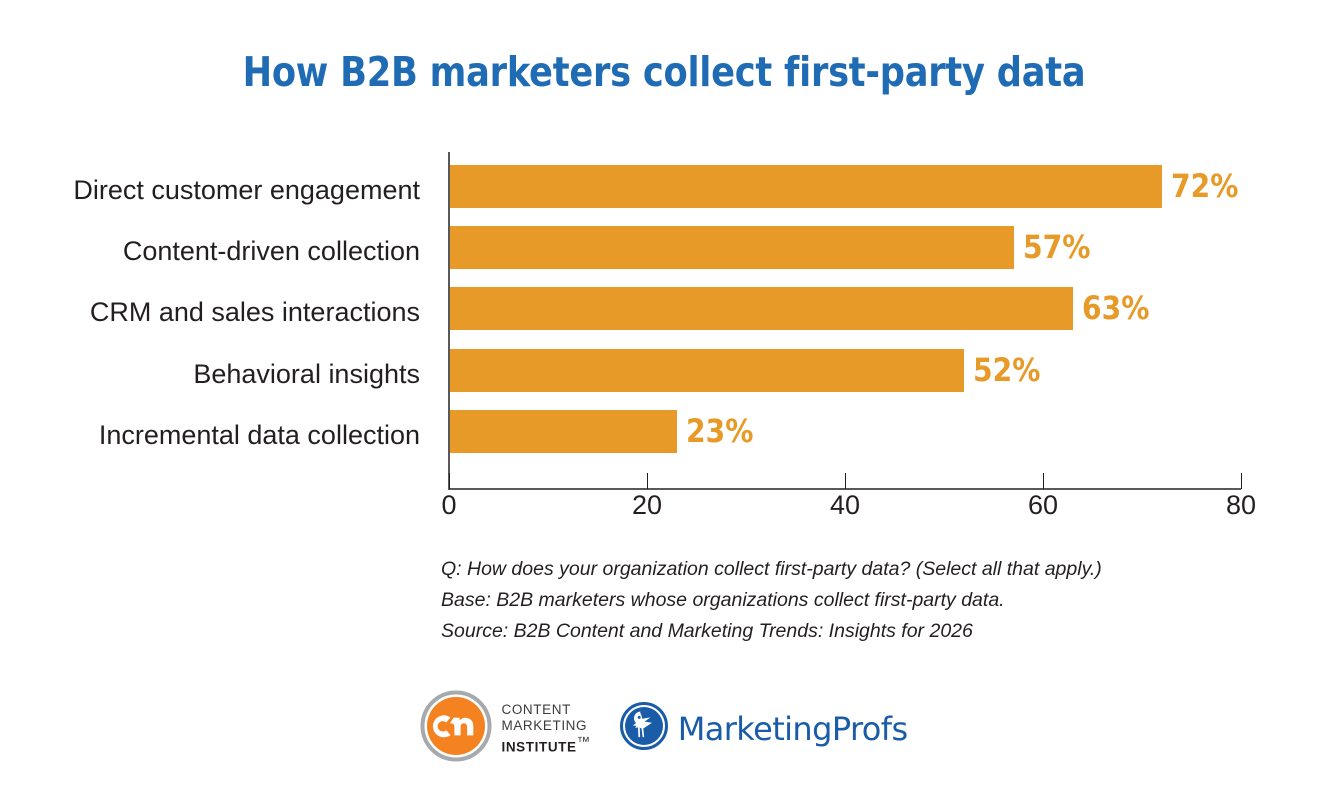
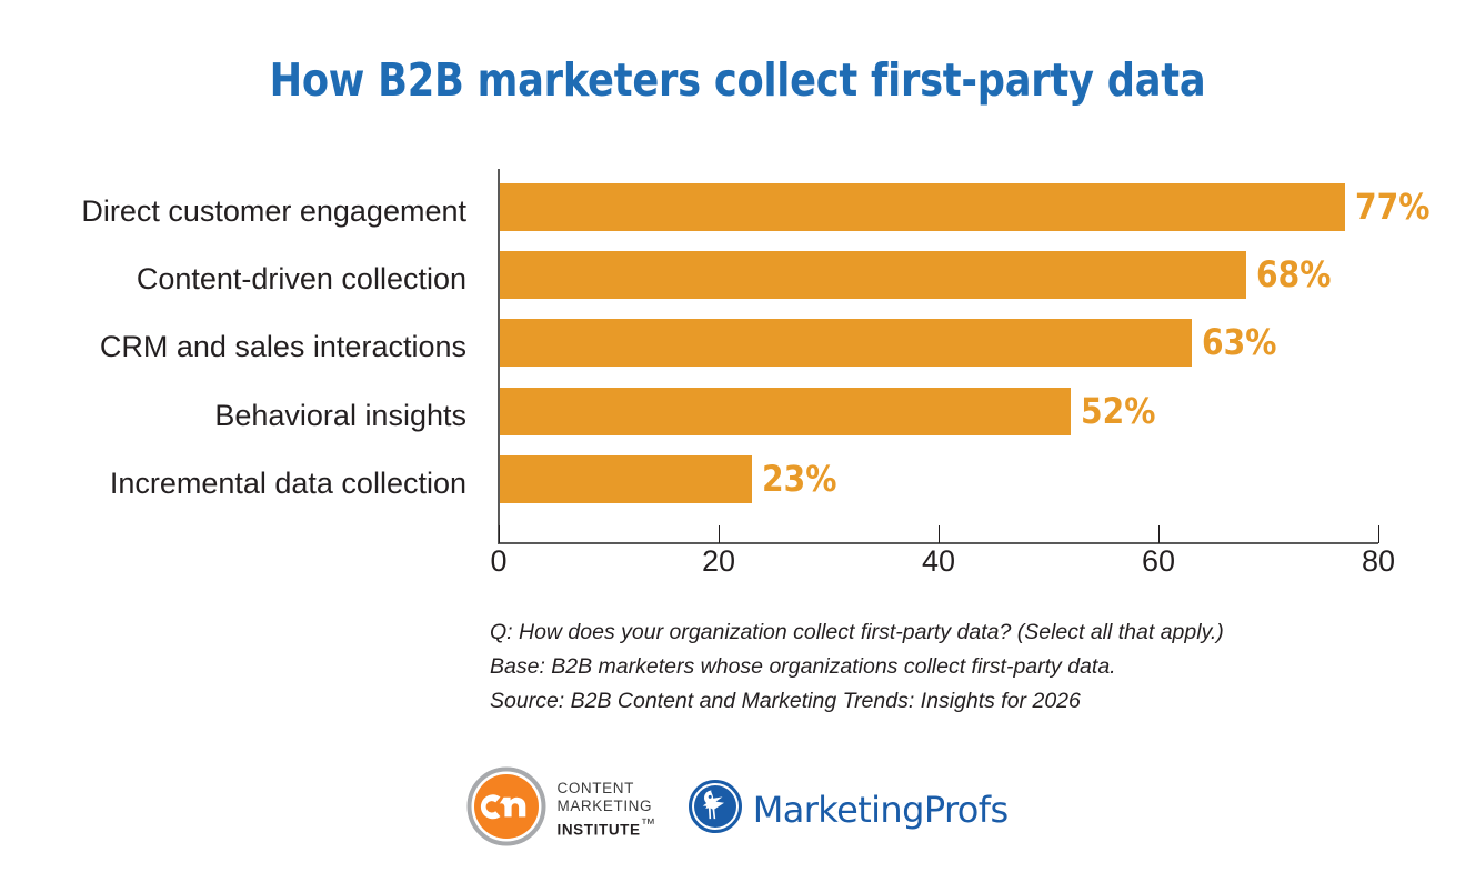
Direct customer engagement: 72% -> 77%
Content-driven collection: 57% -> 68%
